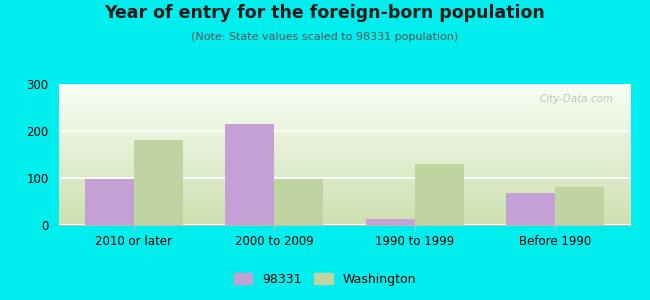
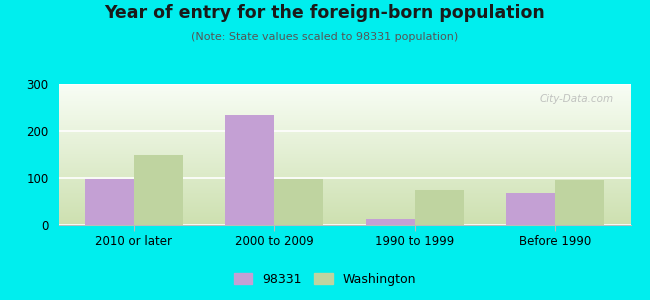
Washington/2010 or later: 180 -> 148
98331/2000 to 2009: 215 -> 235
Washington/1990 to 1999: 130 -> 75
Washington/Before 1990: 80 -> 95
